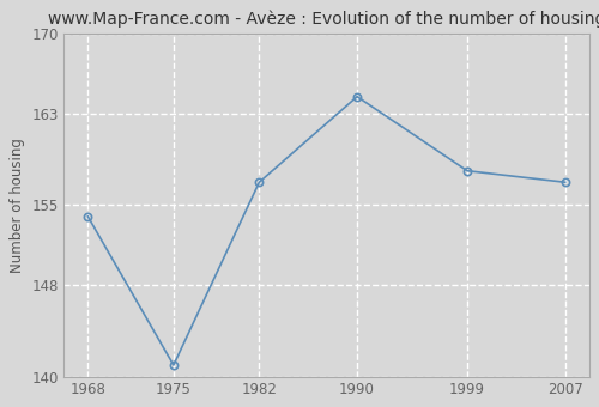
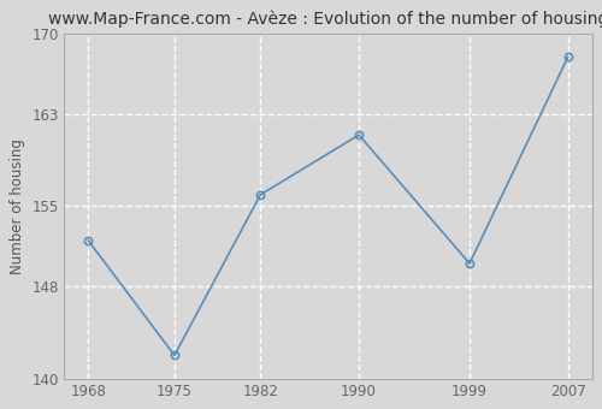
1968: 154.0 -> 152.0
1975: 141.0 -> 142.0
1982: 157.0 -> 156.0
1990: 164.5 -> 161.2
1999: 158.0 -> 150.0
2007: 157.0 -> 168.0
